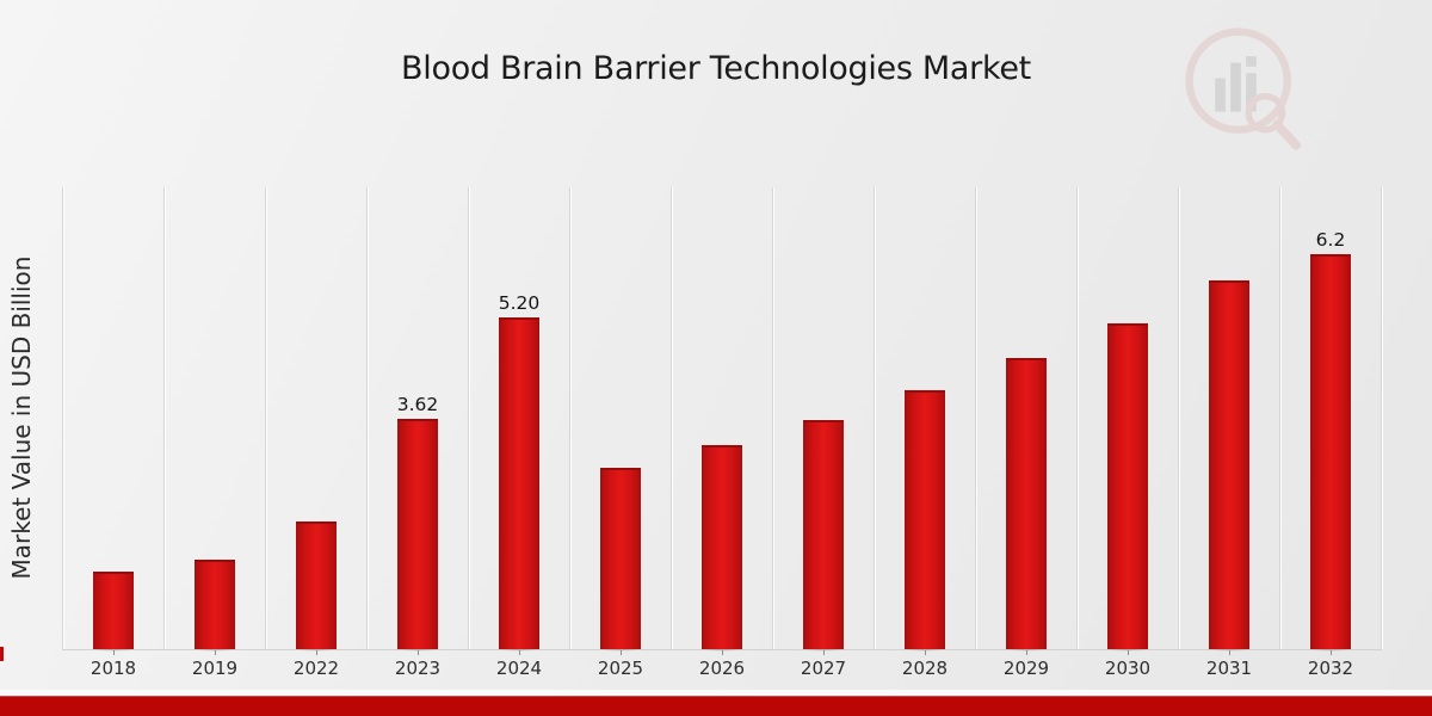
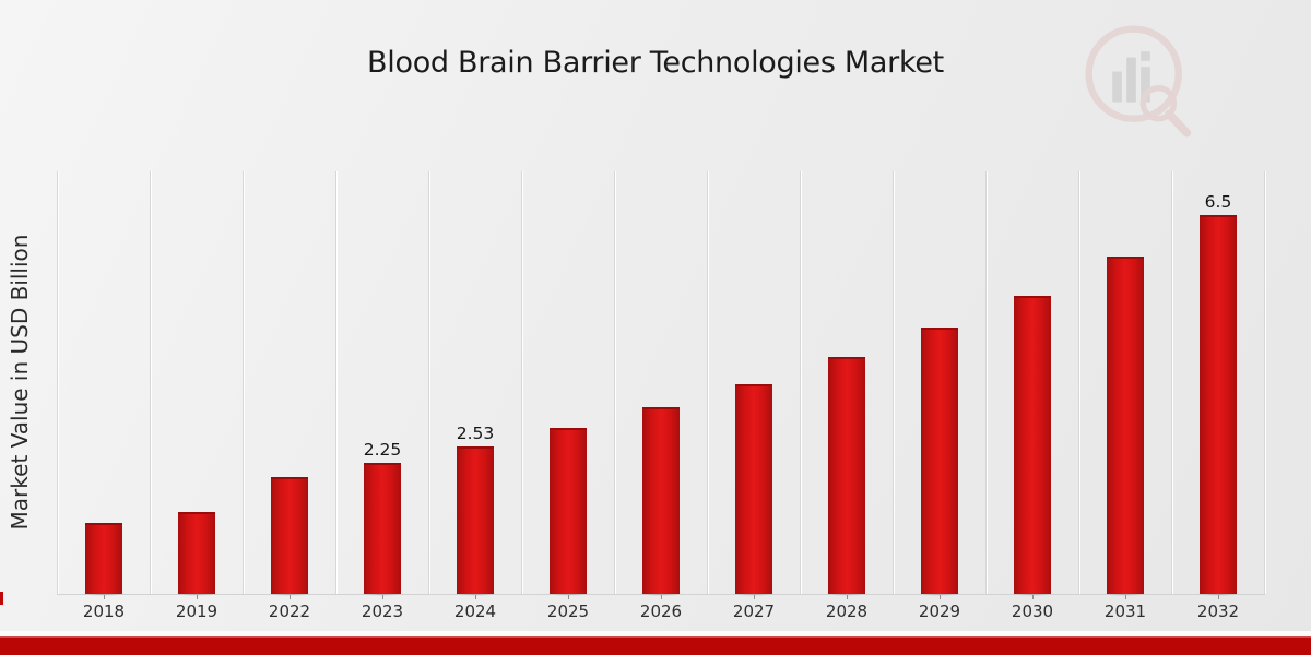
2023: 3.62 -> 2.25
2024: 5.20 -> 2.53
2032: 6.2 -> 6.5
